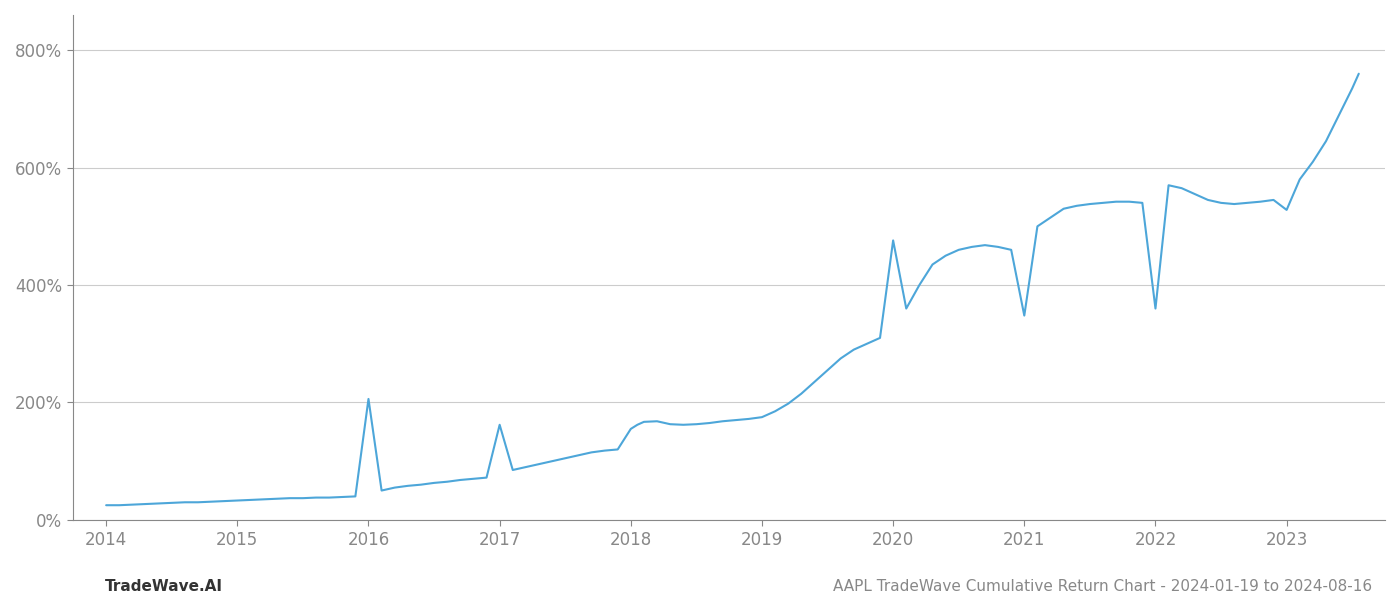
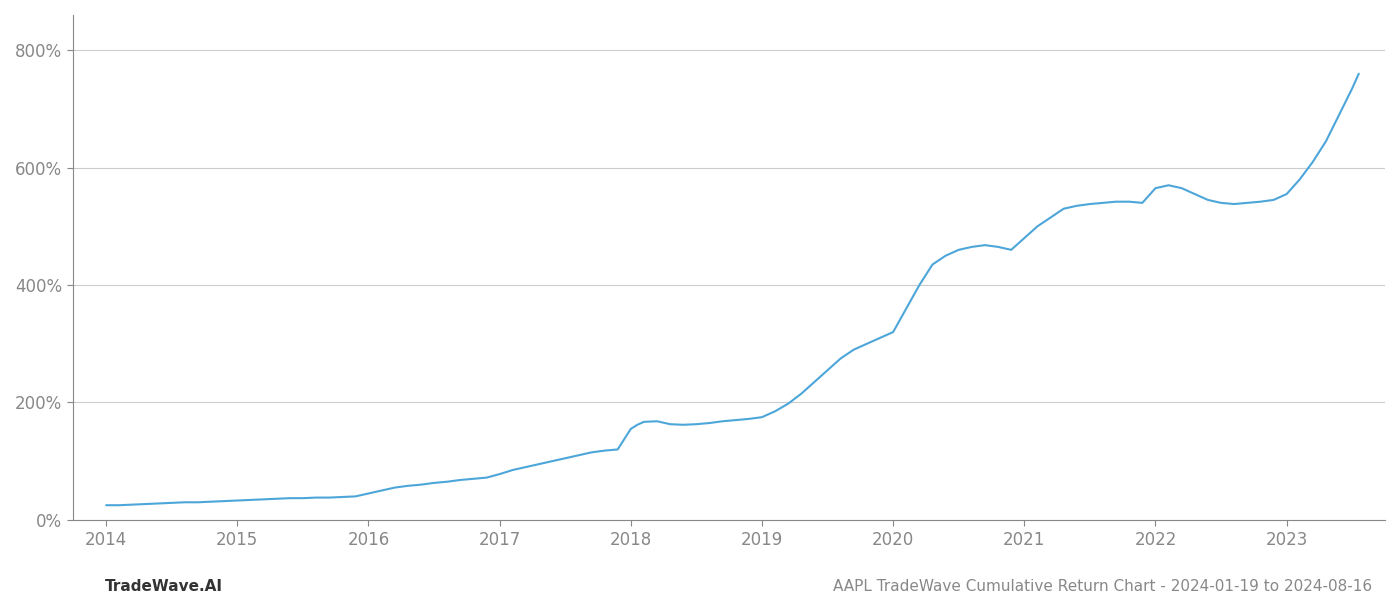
2016: 206% -> 45%
2017: 162% -> 78%
2020: 476% -> 320%
2021: 348% -> 480%
2022: 360% -> 565%
2023: 528% -> 555%
